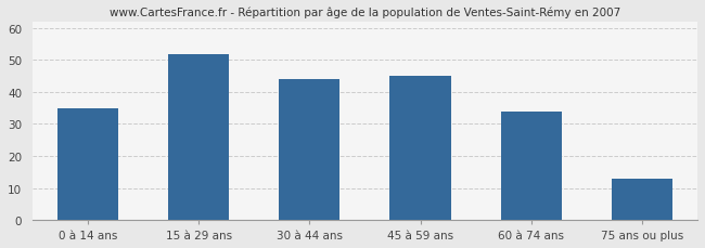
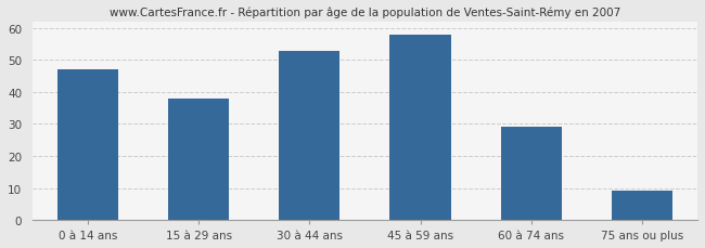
0 à 14 ans: 35 -> 47
15 à 29 ans: 52 -> 38
30 à 44 ans: 44 -> 53
45 à 59 ans: 45 -> 58
60 à 74 ans: 34 -> 29
75 ans ou plus: 13 -> 9
